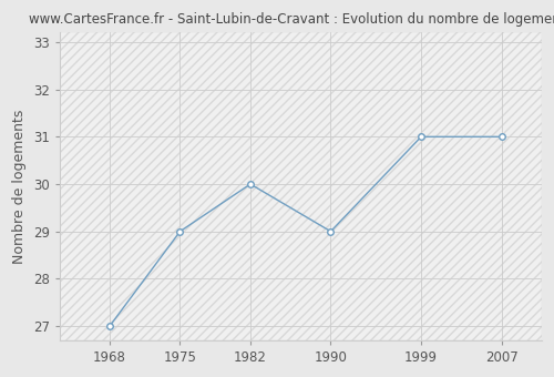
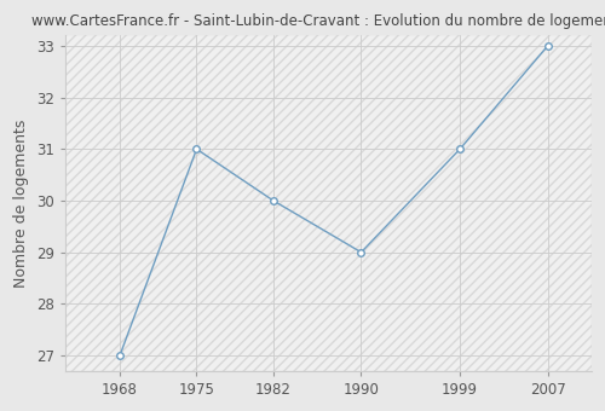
1975: 29 -> 31
2007: 31 -> 33
